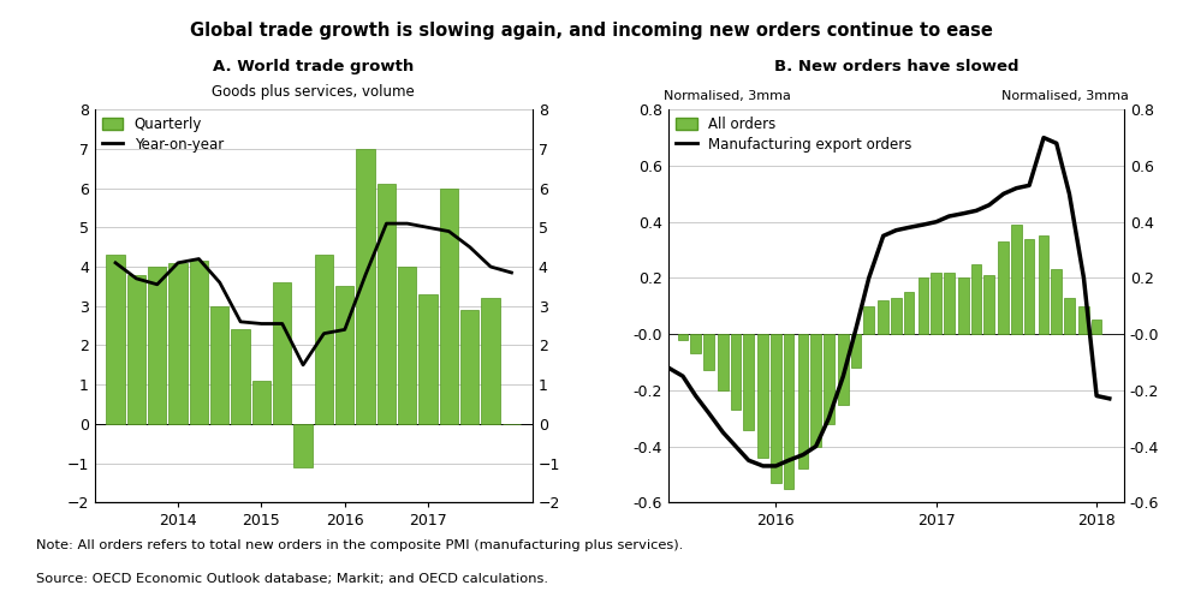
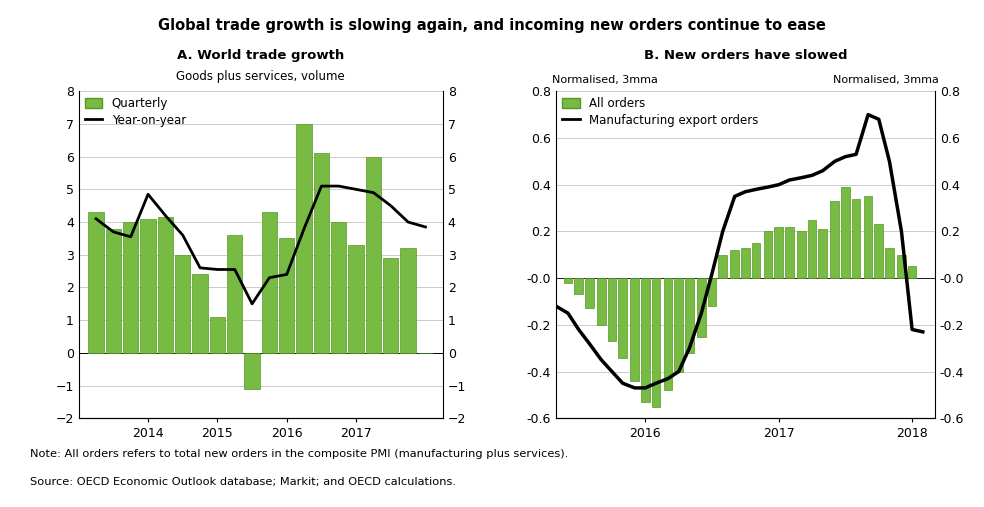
Year-on-year/2014: 4.10 -> 4.85
